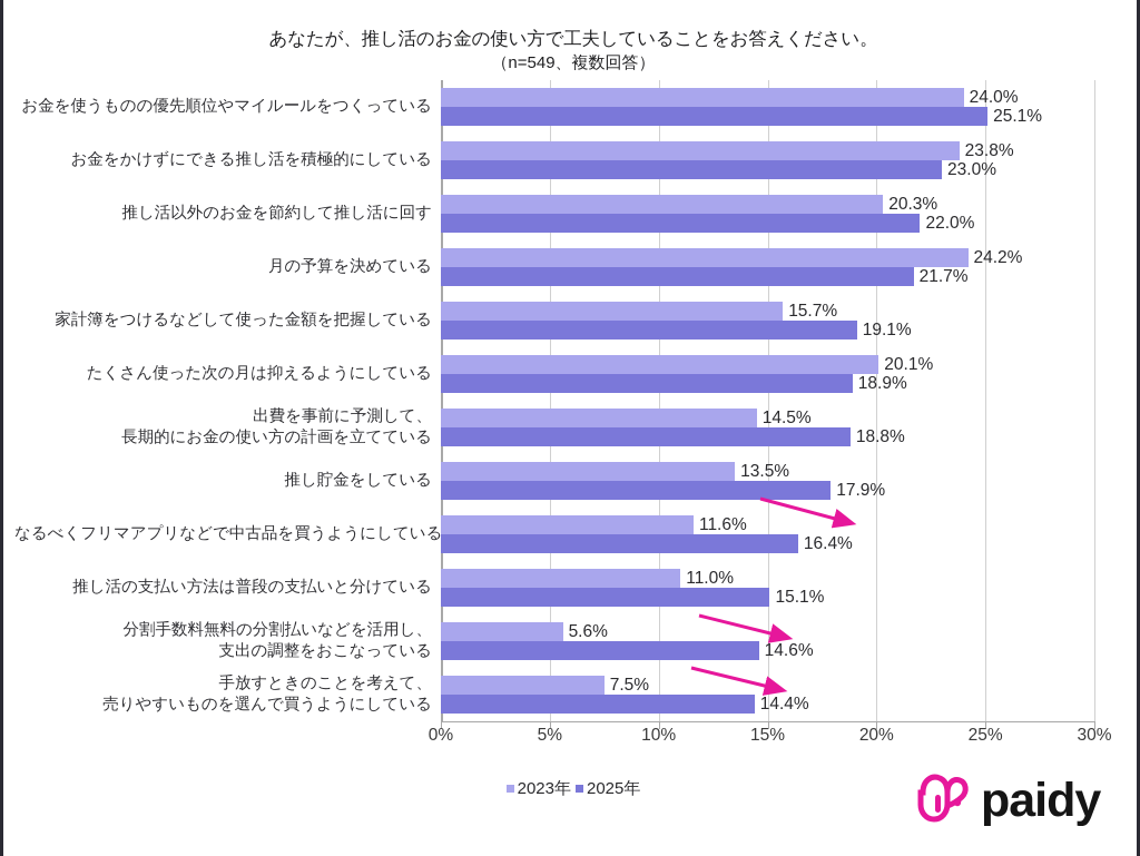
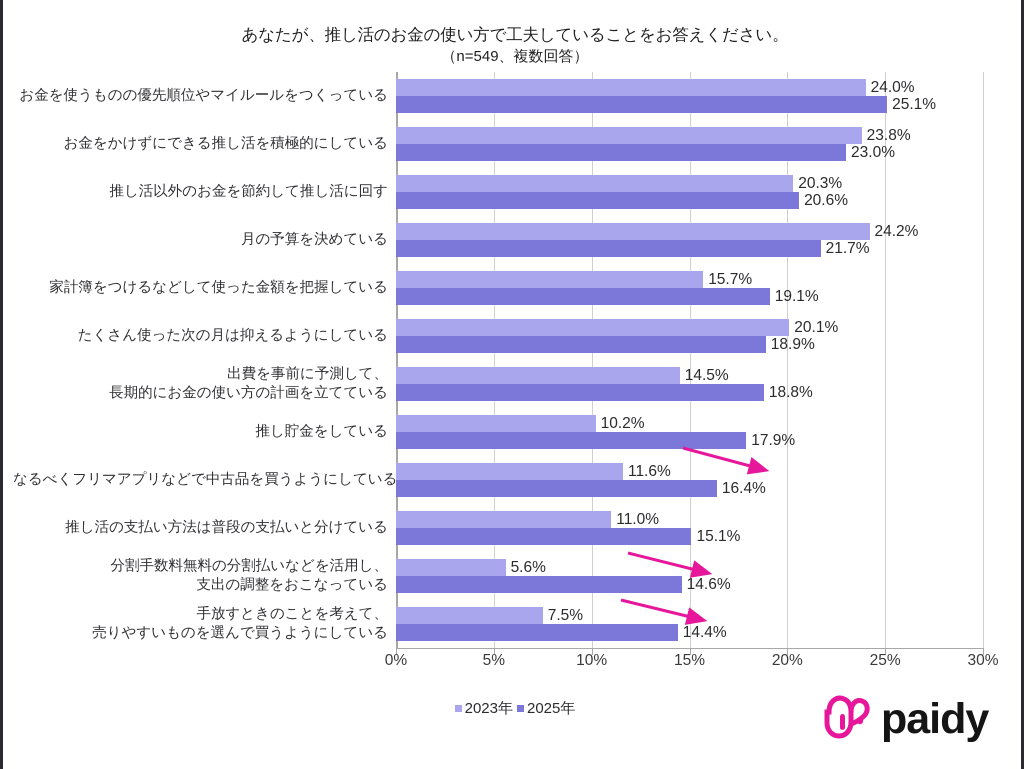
2025年/推し活以外のお金を節約して推し活に回す: 22.0% -> 20.6%
2023年/推し貯金をしている: 13.5% -> 10.2%
